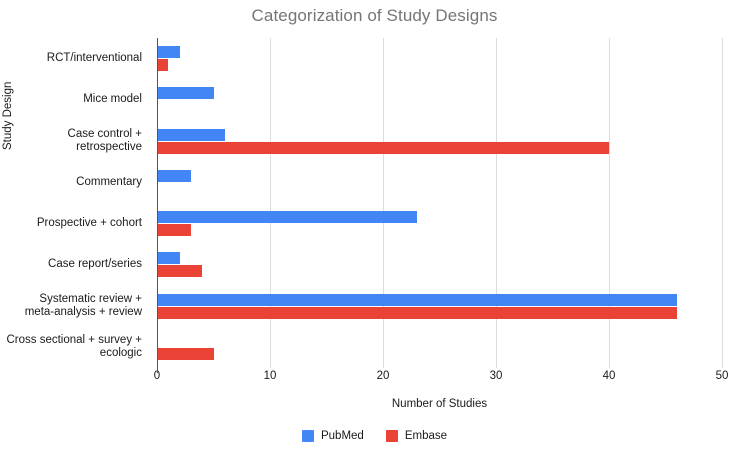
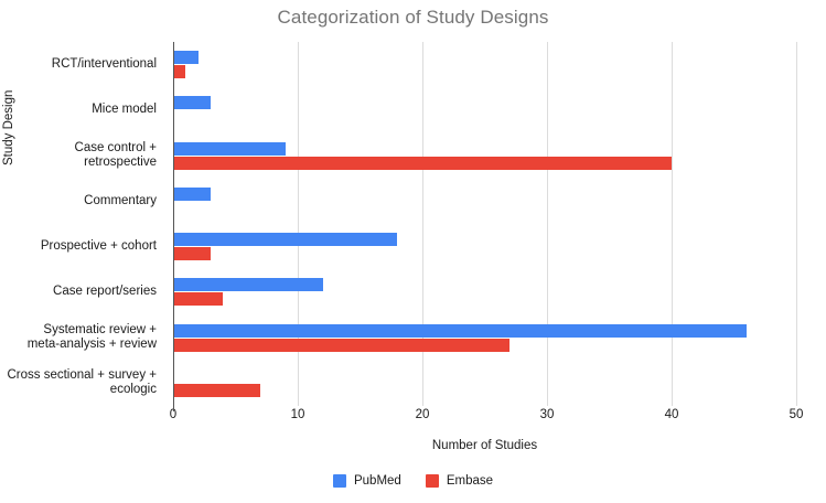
PubMed/Mice model: 5 -> 3
PubMed/Case control + retrospective: 6 -> 9
PubMed/Prospective + cohort: 23 -> 18
PubMed/Case report/series: 2 -> 12
Embase/Systematic review + meta-analysis + review: 46 -> 27
Embase/Cross sectional + survey + ecologic: 5 -> 7
